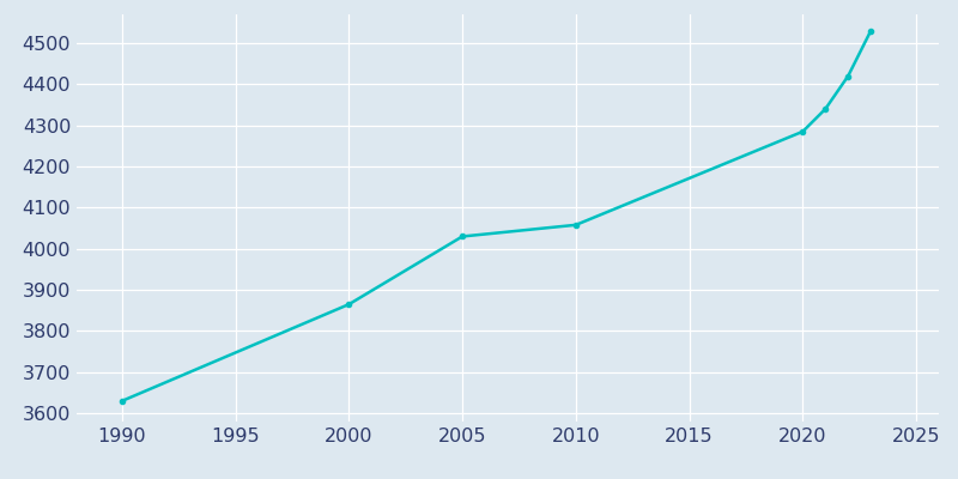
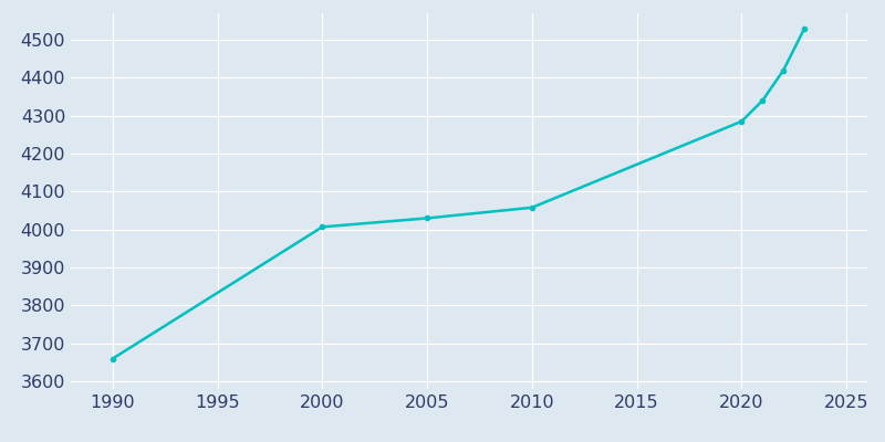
1990: 3630 -> 3660
2000: 3865 -> 4007
